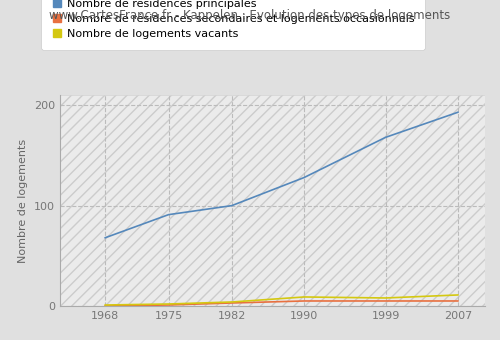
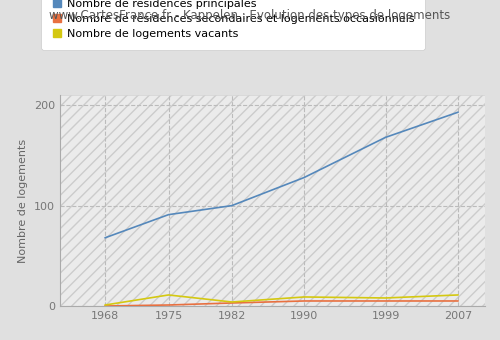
Nombre de logements vacants/1975: 2 -> 11
